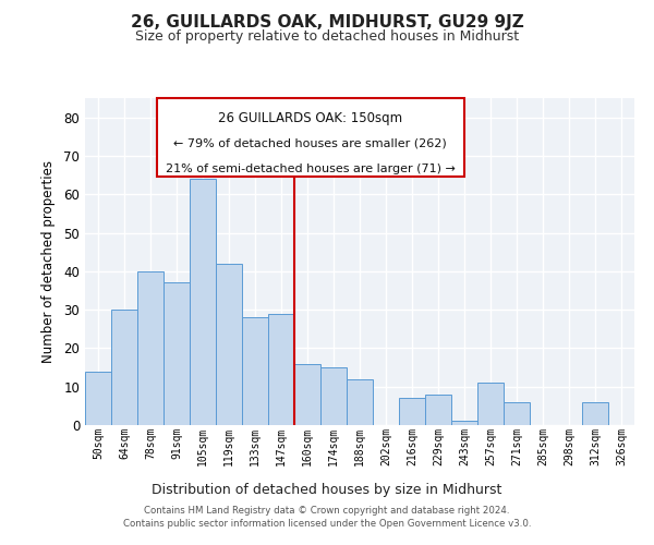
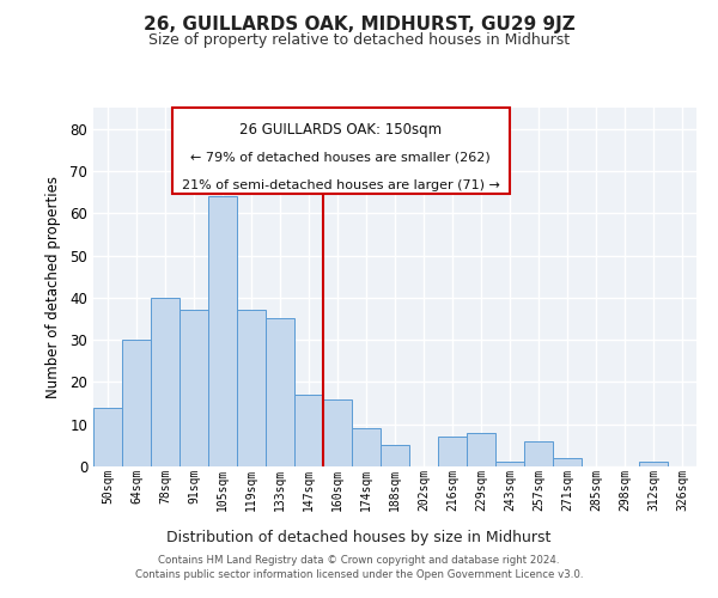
119sqm: 42 -> 37
133sqm: 28 -> 35
147sqm: 29 -> 17
174sqm: 15 -> 9
188sqm: 12 -> 5
257sqm: 11 -> 6
271sqm: 6 -> 2
312sqm: 6 -> 1
